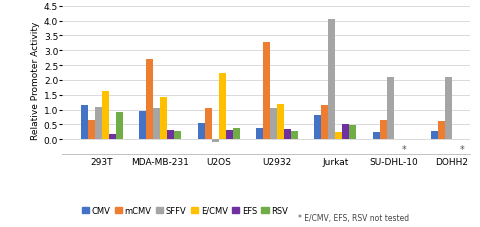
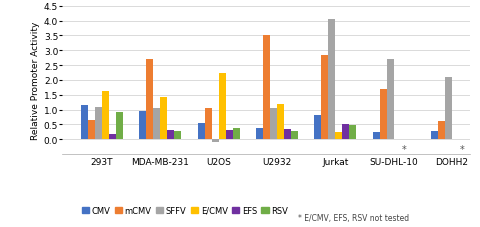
mCMV/U2932: 3.27 -> 3.50
mCMV/Jurkat: 1.17 -> 2.85
mCMV/SU-DHL-10: 0.64 -> 1.70
SFFV/SU-DHL-10: 2.10 -> 2.70
